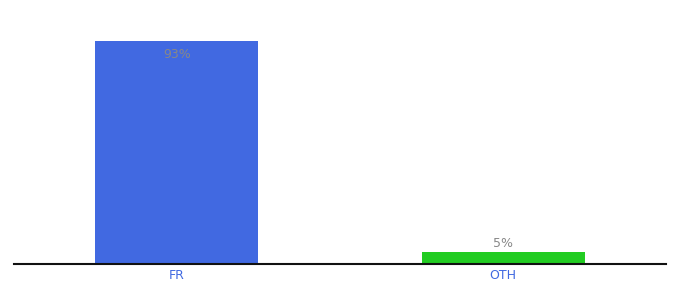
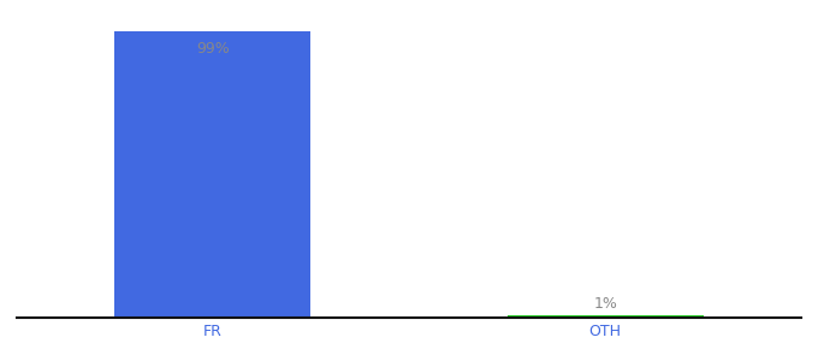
FR: 93% -> 99%
OTH: 5% -> 1%
